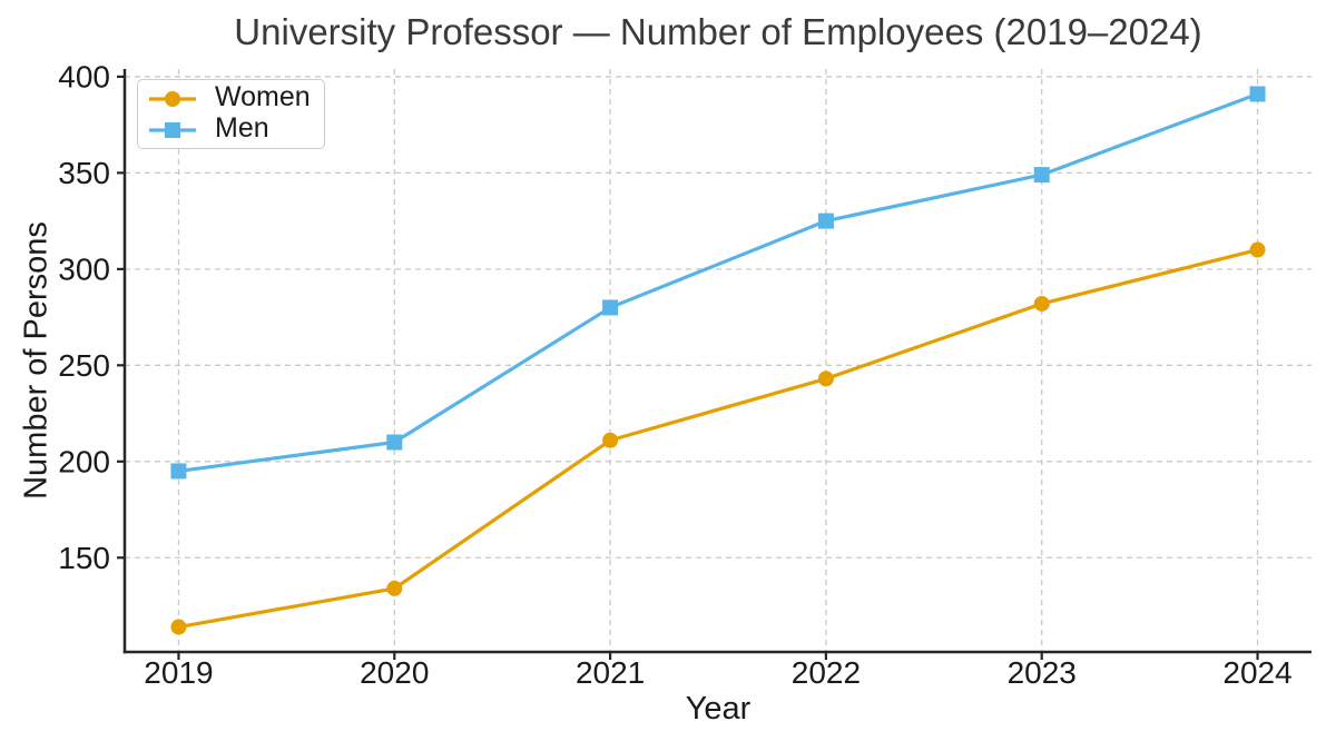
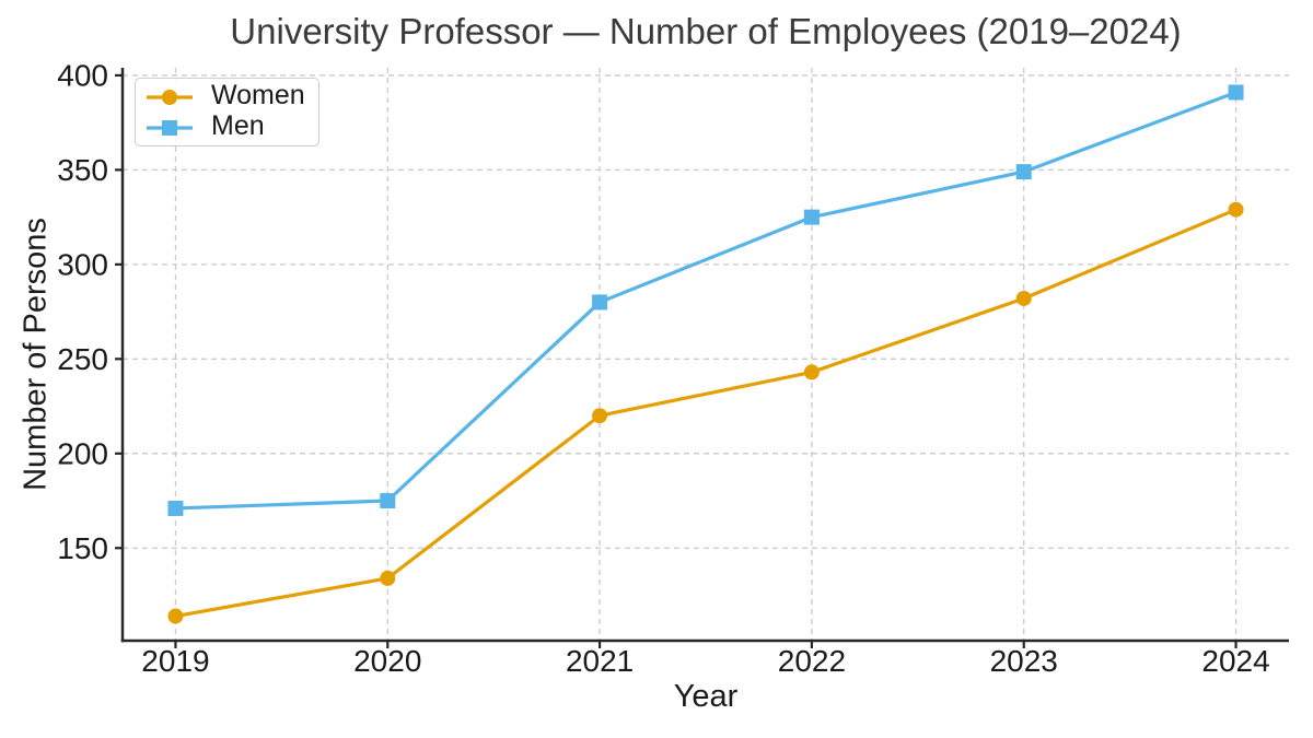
Men/2019: 195 -> 171
Men/2020: 210 -> 175
Women/2021: 211 -> 220
Women/2024: 310 -> 329
